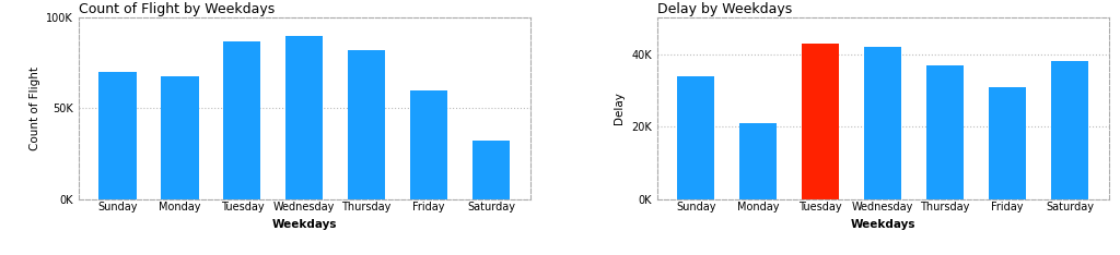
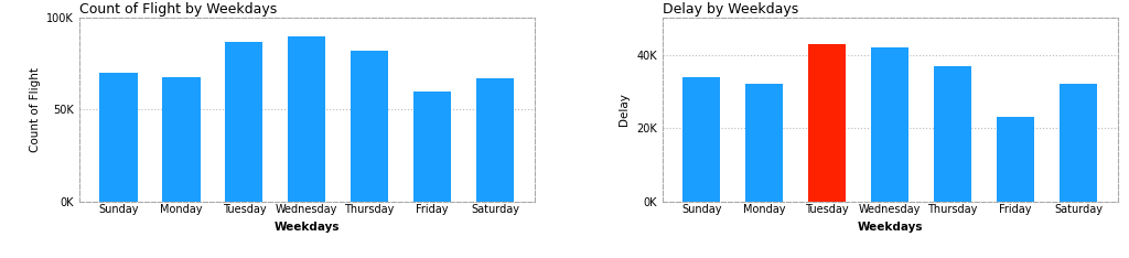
Count of Flight by Weekdays/Saturday: 32K -> 67K
Delay by Weekdays/Monday: 21K -> 32K
Delay by Weekdays/Friday: 31K -> 23K
Delay by Weekdays/Saturday: 38K -> 32K
